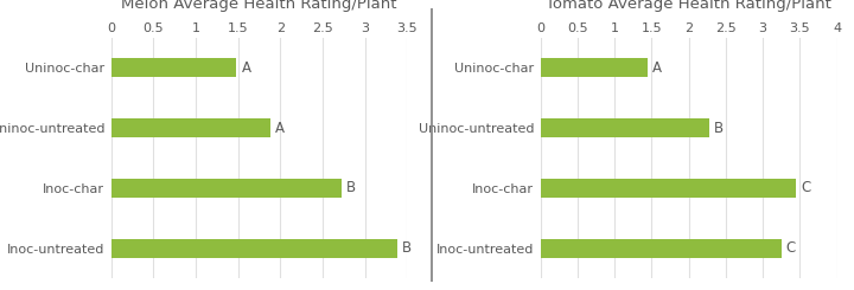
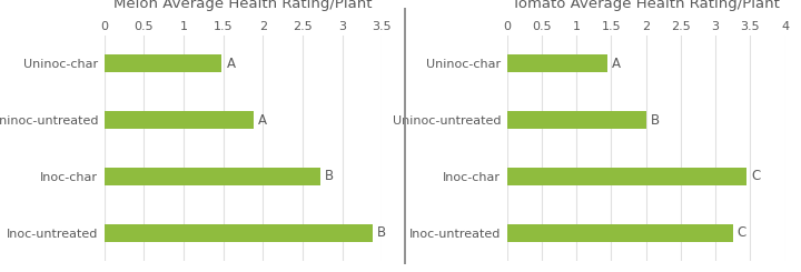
Uninoc-untreated: 2.28 -> 2.00
